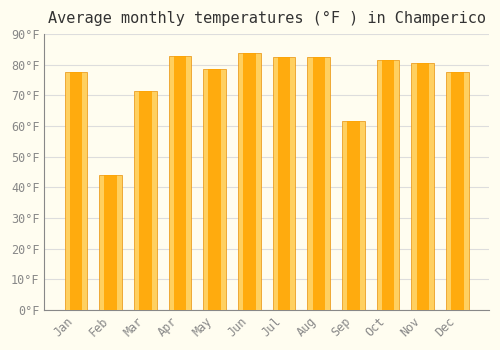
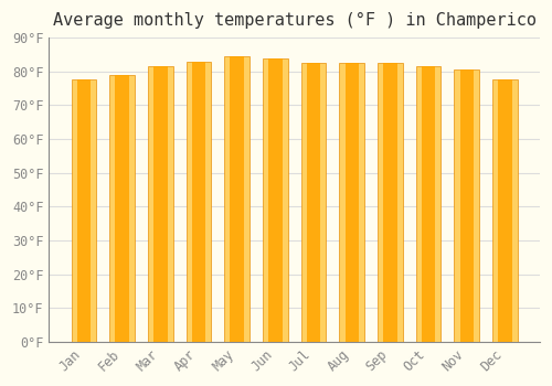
Feb: 44.0°F -> 79.0°F
Mar: 71.5°F -> 81.5°F
May: 78.5°F -> 84.5°F
Sep: 61.5°F -> 82.5°F
